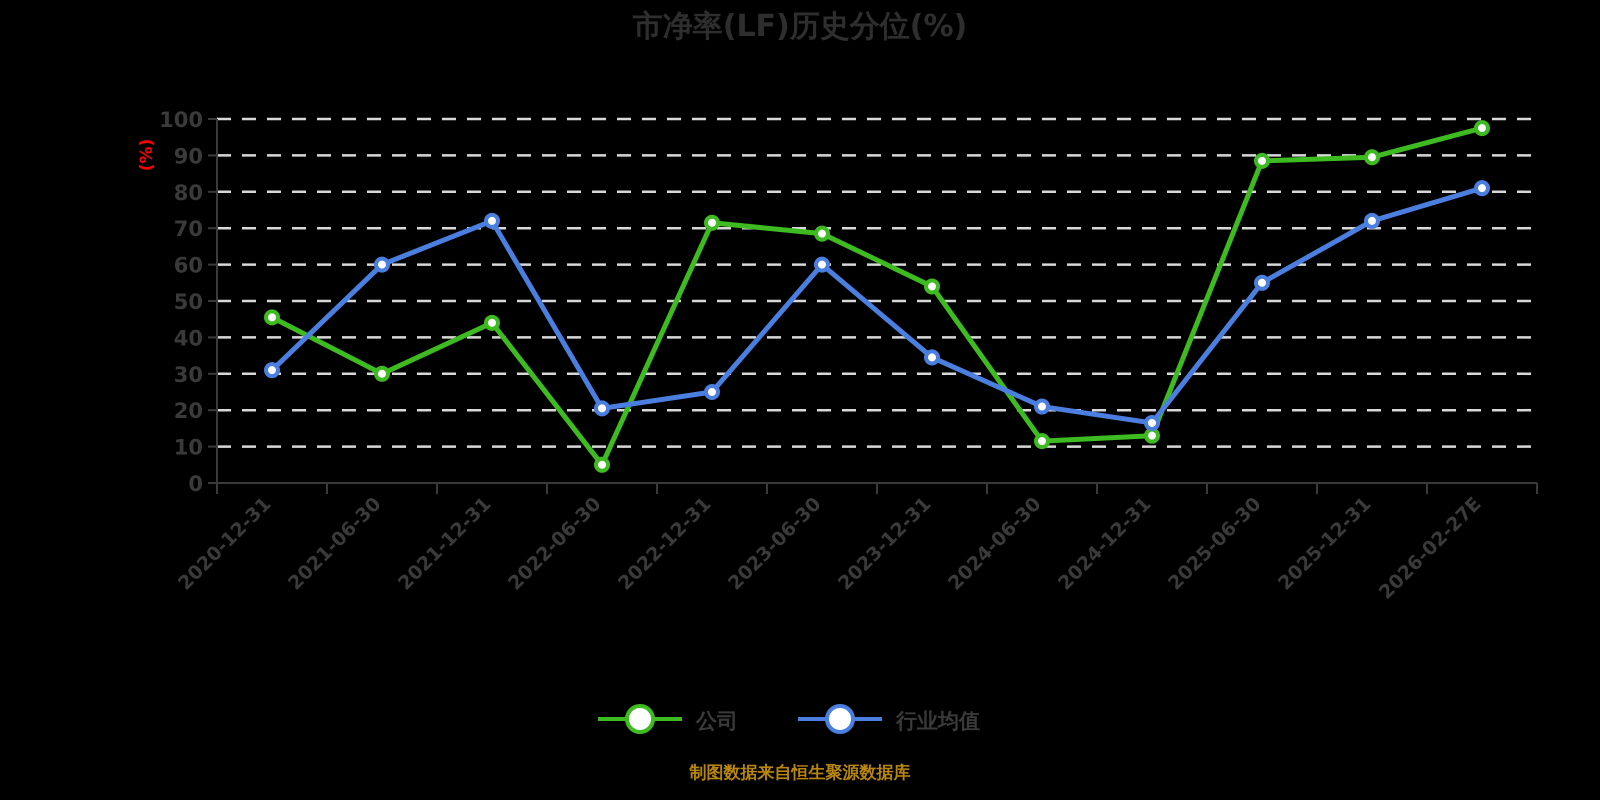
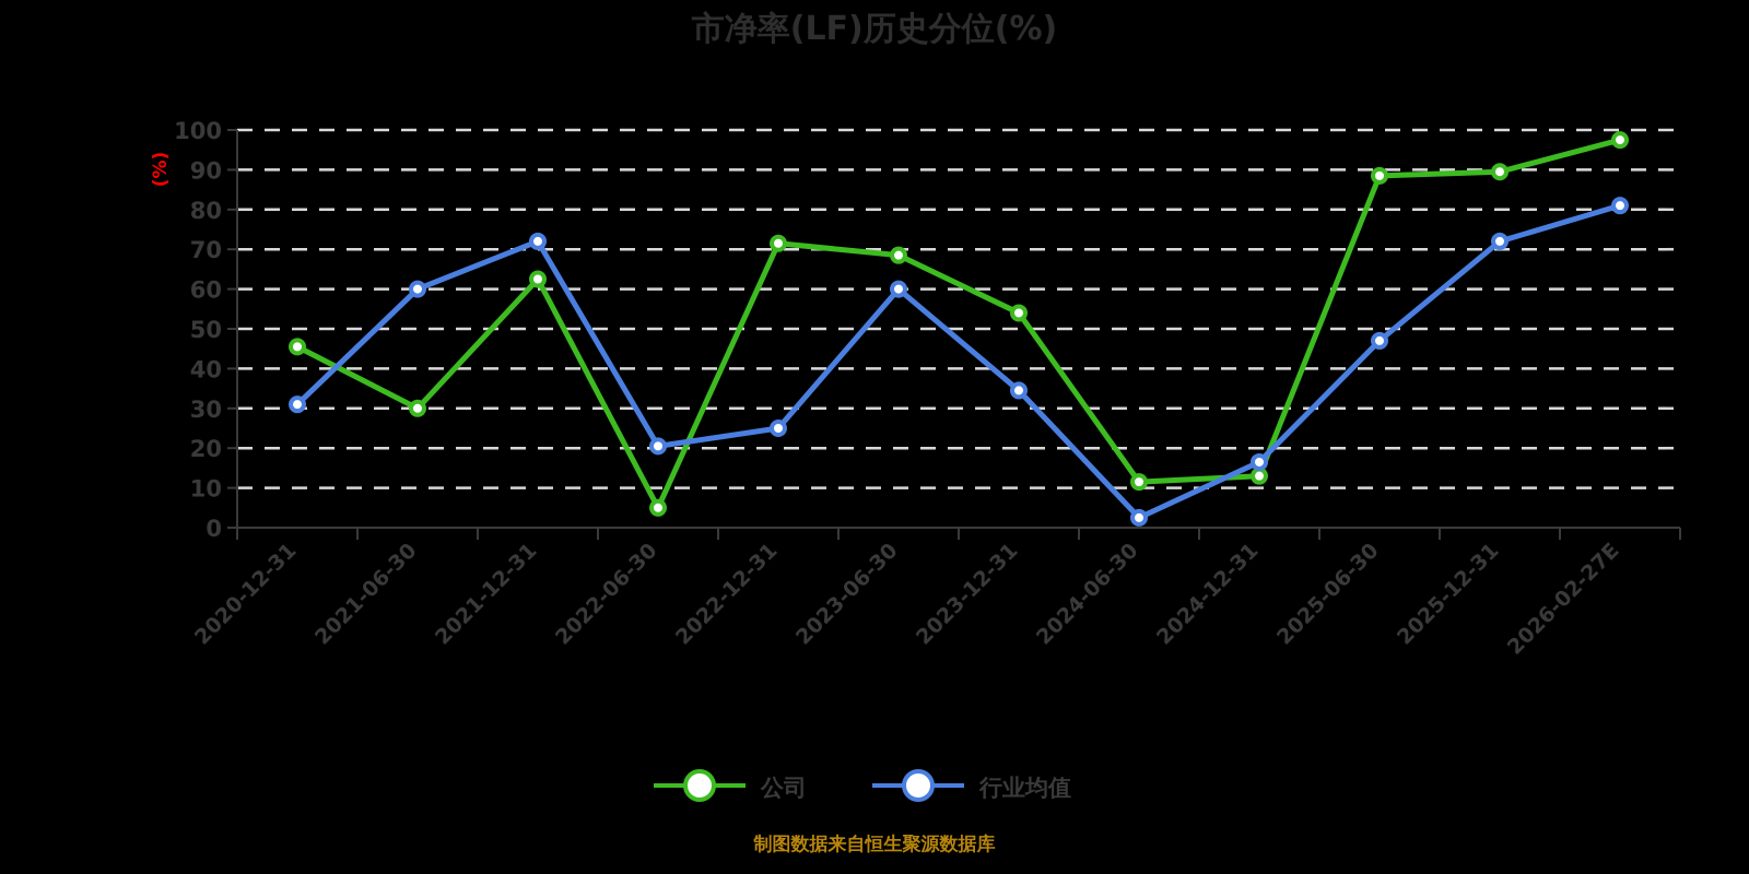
公司/2021-12-31: 44 -> 62
行业均值/2024-06-30: 21 -> 2
行业均值/2025-06-30: 55 -> 47
